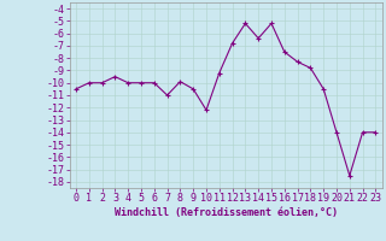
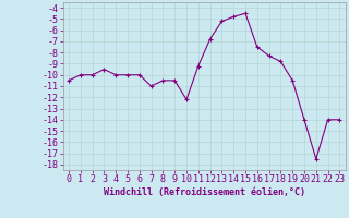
8: -9.9 -> -10.5
14: -6.4 -> -4.8
15: -5.2 -> -4.5
